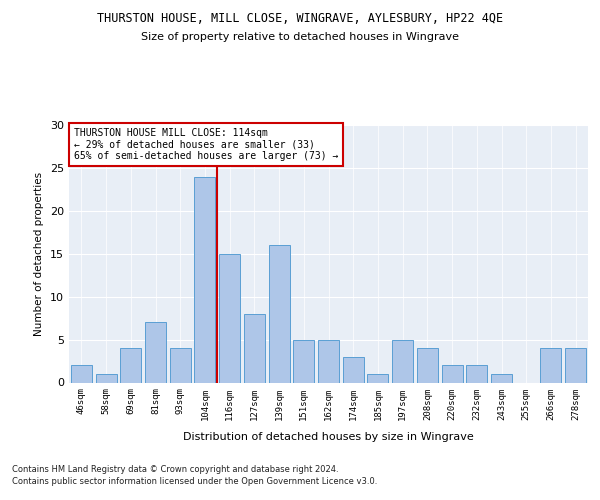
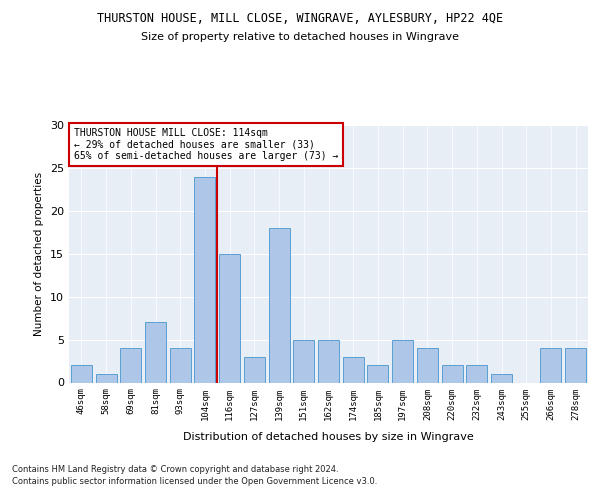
127sqm: 8 -> 3
139sqm: 16 -> 18
185sqm: 1 -> 2
